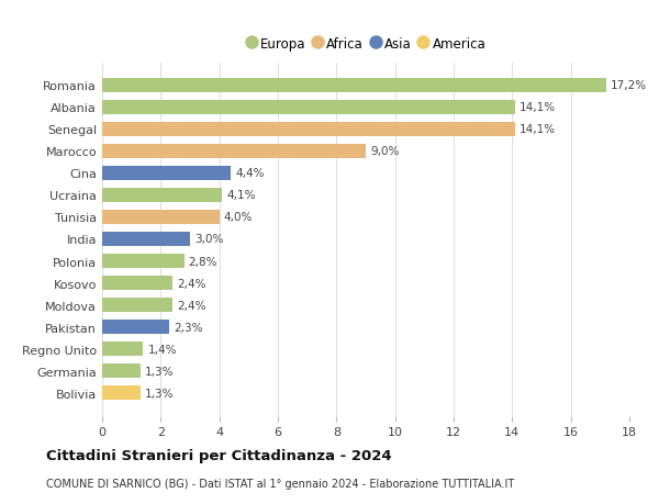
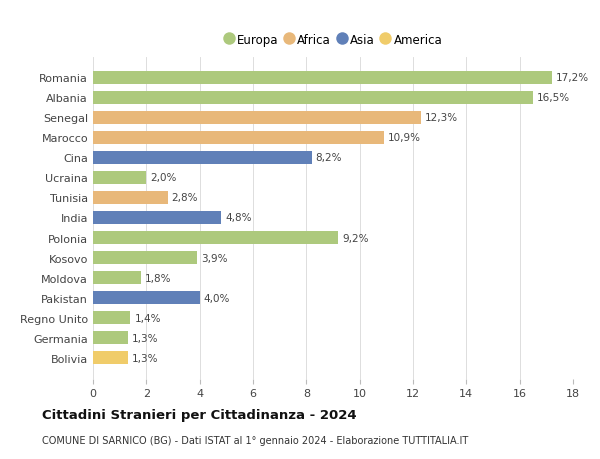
Albania: 14,1% -> 16,5%
Senegal: 14,1% -> 12,3%
Marocco: 9,0% -> 10,9%
Cina: 4,4% -> 8,2%
Ucraina: 4,1% -> 2,0%
Tunisia: 4,0% -> 2,8%
India: 3,0% -> 4,8%
Polonia: 2,8% -> 9,2%
Kosovo: 2,4% -> 3,9%
Moldova: 2,4% -> 1,8%
Pakistan: 2,3% -> 4,0%
